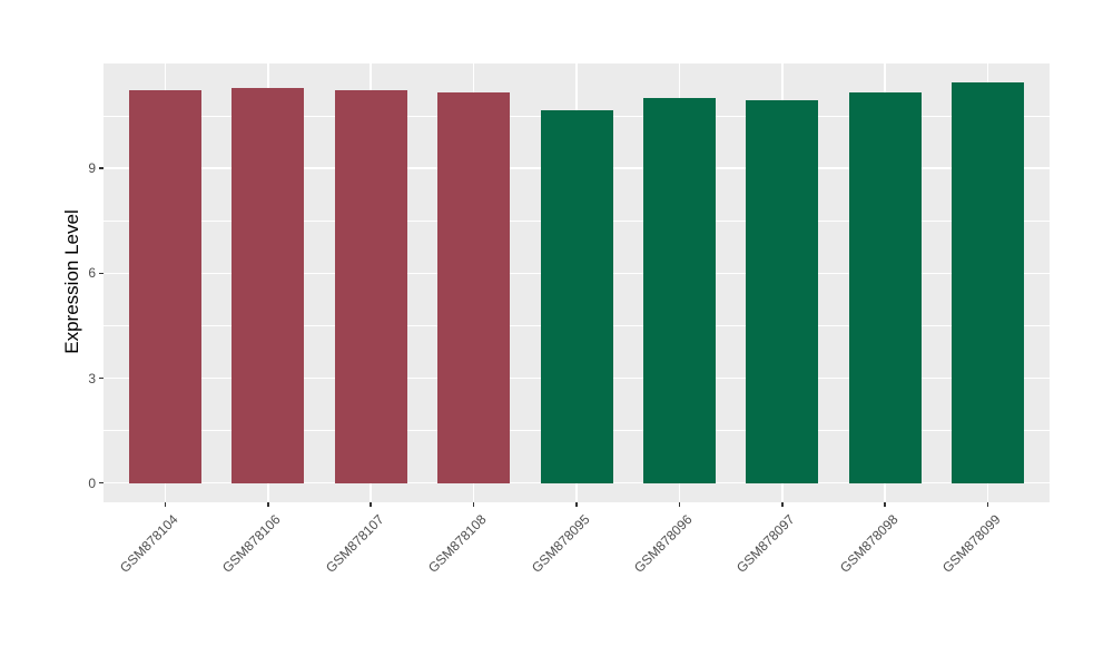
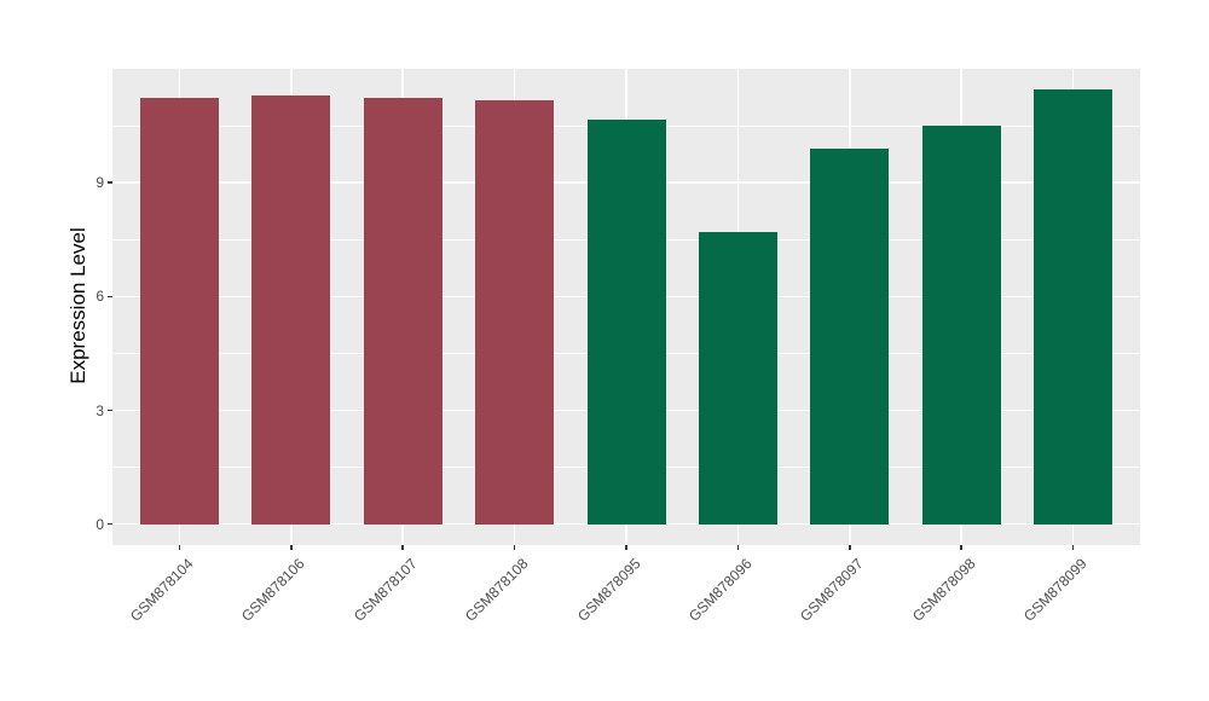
GSM878096: 11.0 -> 7.7
GSM878097: 10.9 -> 9.9
GSM878098: 11.2 -> 10.5
